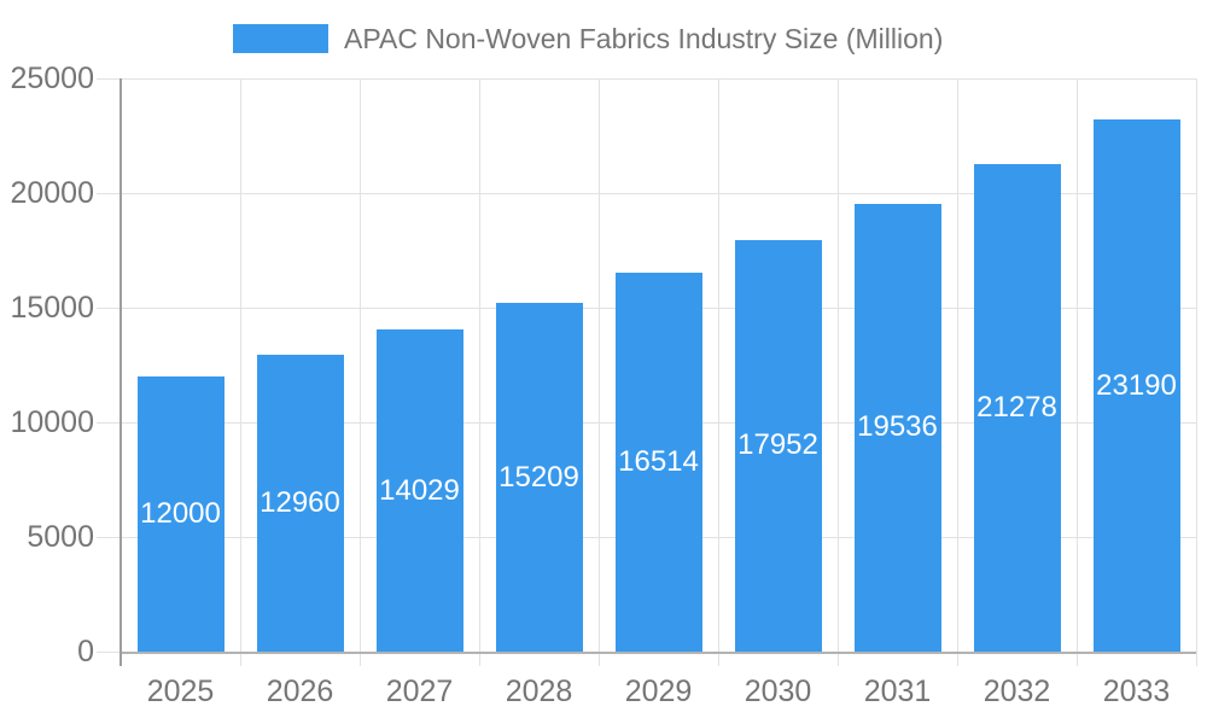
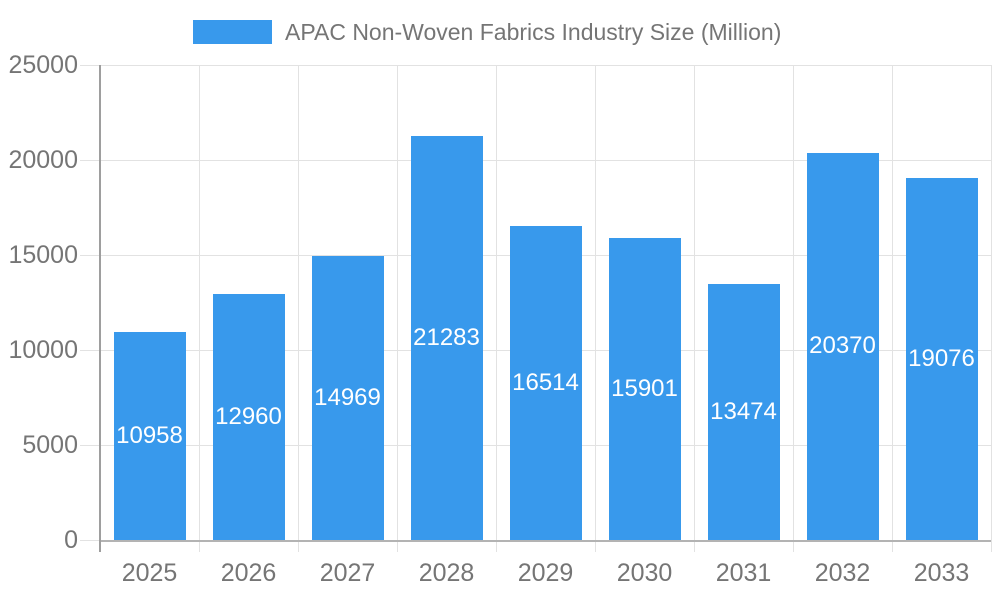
2025: 12000 -> 10958
2027: 14029 -> 14969
2028: 15209 -> 21283
2030: 17952 -> 15901
2031: 19536 -> 13474
2032: 21278 -> 20370
2033: 23190 -> 19076
